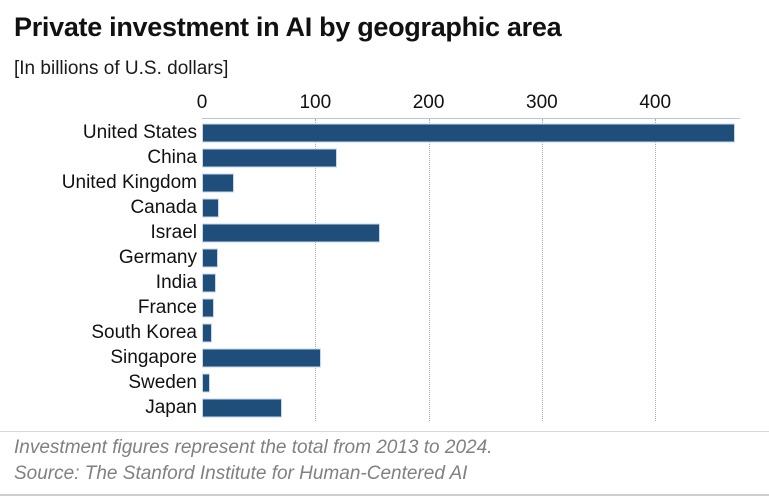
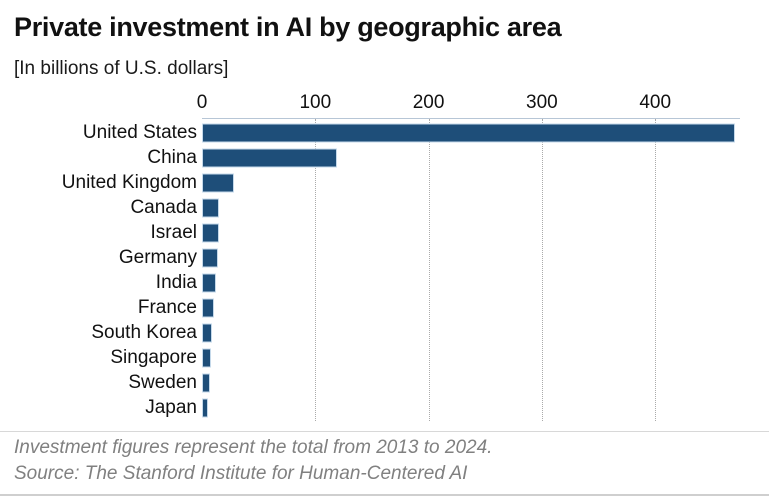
Israel: 157 -> 15
Singapore: 105 -> 8
Japan: 71 -> 5
